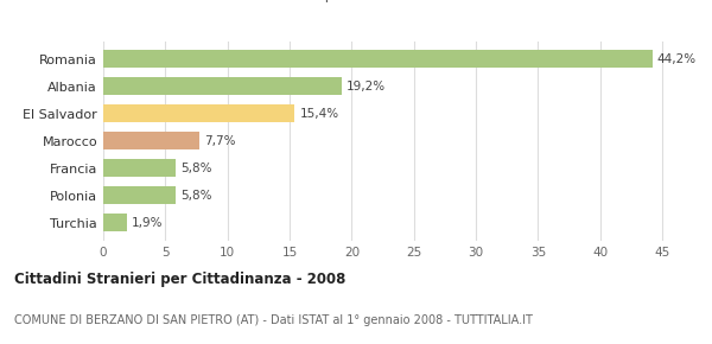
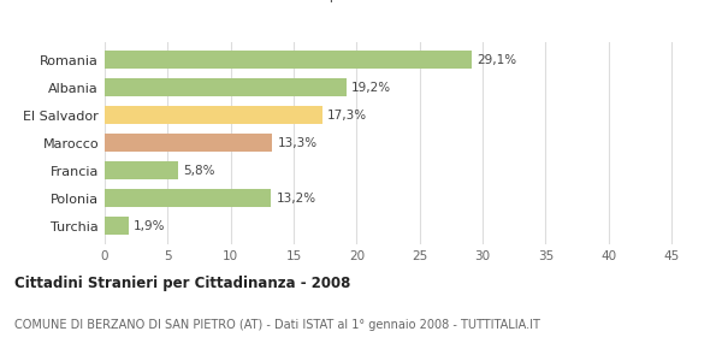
Romania: 44,2% -> 29,1%
El Salvador: 15,4% -> 17,3%
Marocco: 7,7% -> 13,3%
Polonia: 5,8% -> 13,2%
